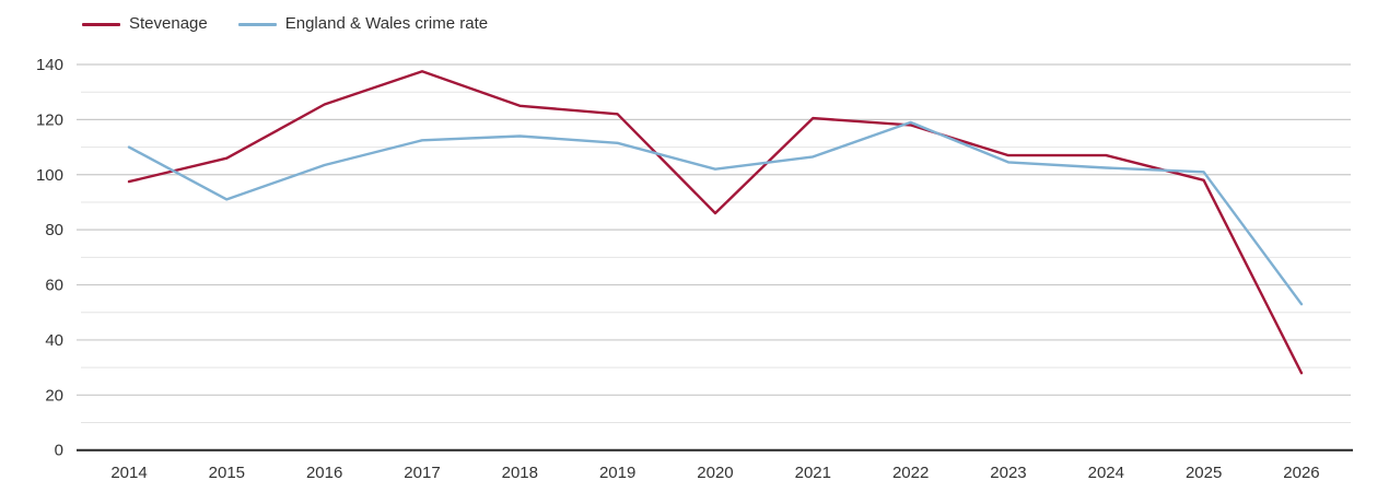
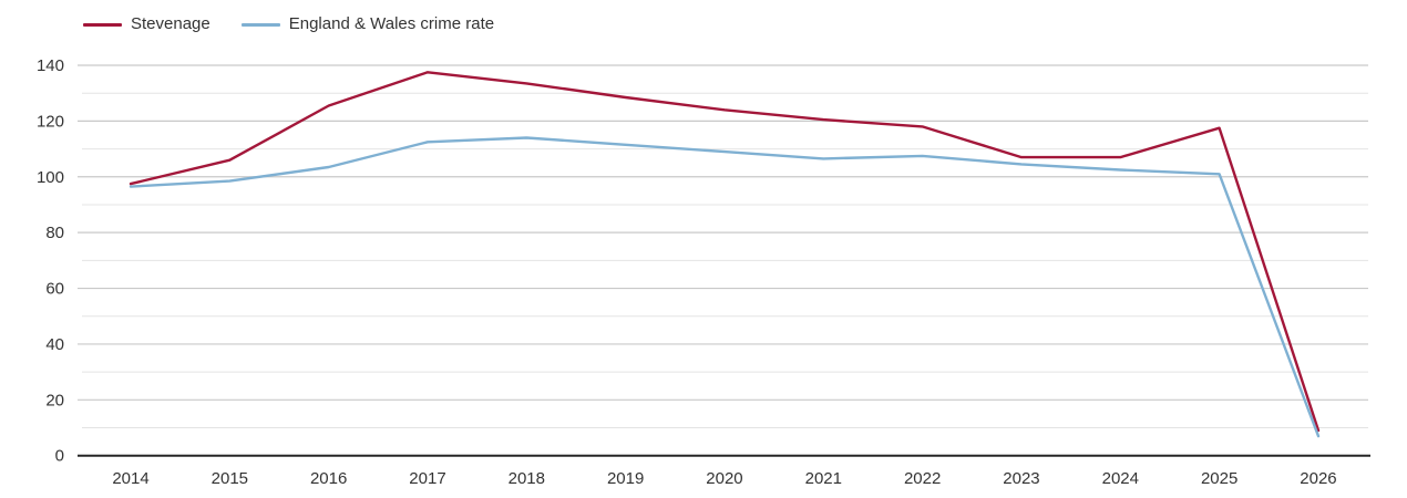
England & Wales crime rate/2014: 110 -> 96
England & Wales crime rate/2015: 91 -> 98
Stevenage/2018: 125 -> 134
Stevenage/2019: 122 -> 128
Stevenage/2020: 86 -> 124
England & Wales crime rate/2020: 102 -> 109
England & Wales crime rate/2022: 119 -> 108
Stevenage/2025: 98 -> 118
Stevenage/2026: 28 -> 9
England & Wales crime rate/2026: 53 -> 7
